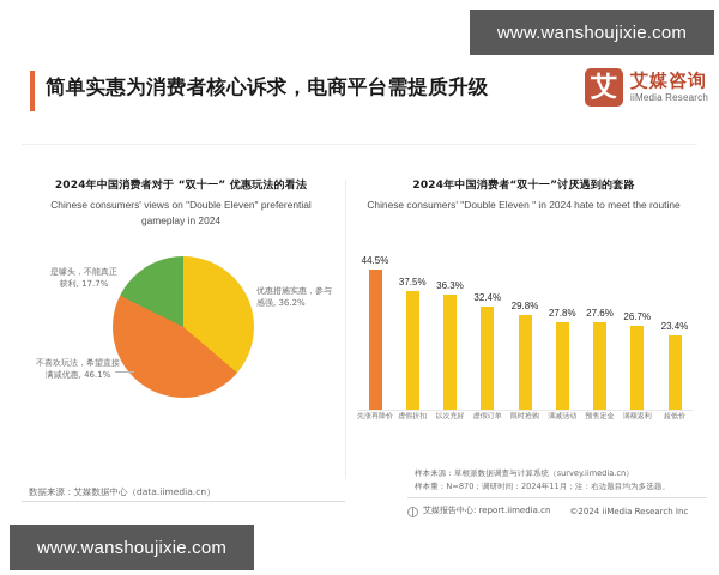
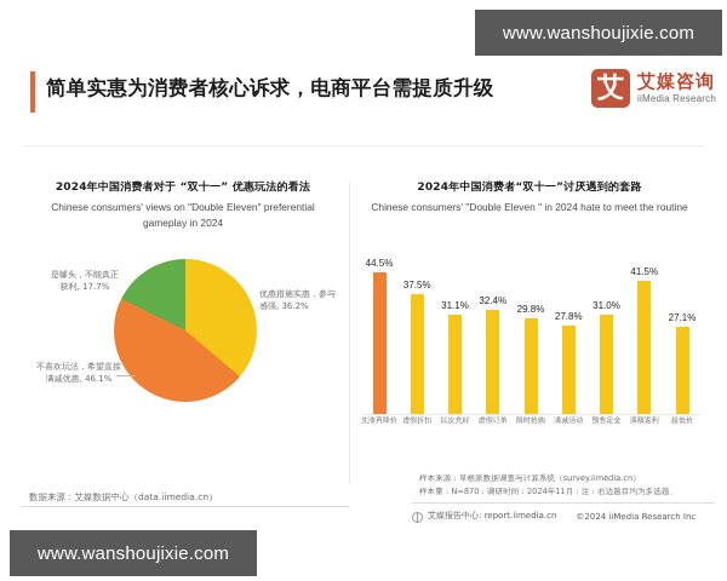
2024年中国消费者“双十一”讨厌遇到的套路/以次充好: 36.3% -> 31.1%
2024年中国消费者“双十一”讨厌遇到的套路/预售定金: 27.6% -> 31.0%
2024年中国消费者“双十一”讨厌遇到的套路/满额返利: 26.7% -> 41.5%
2024年中国消费者“双十一”讨厌遇到的套路/超低价: 23.4% -> 27.1%
